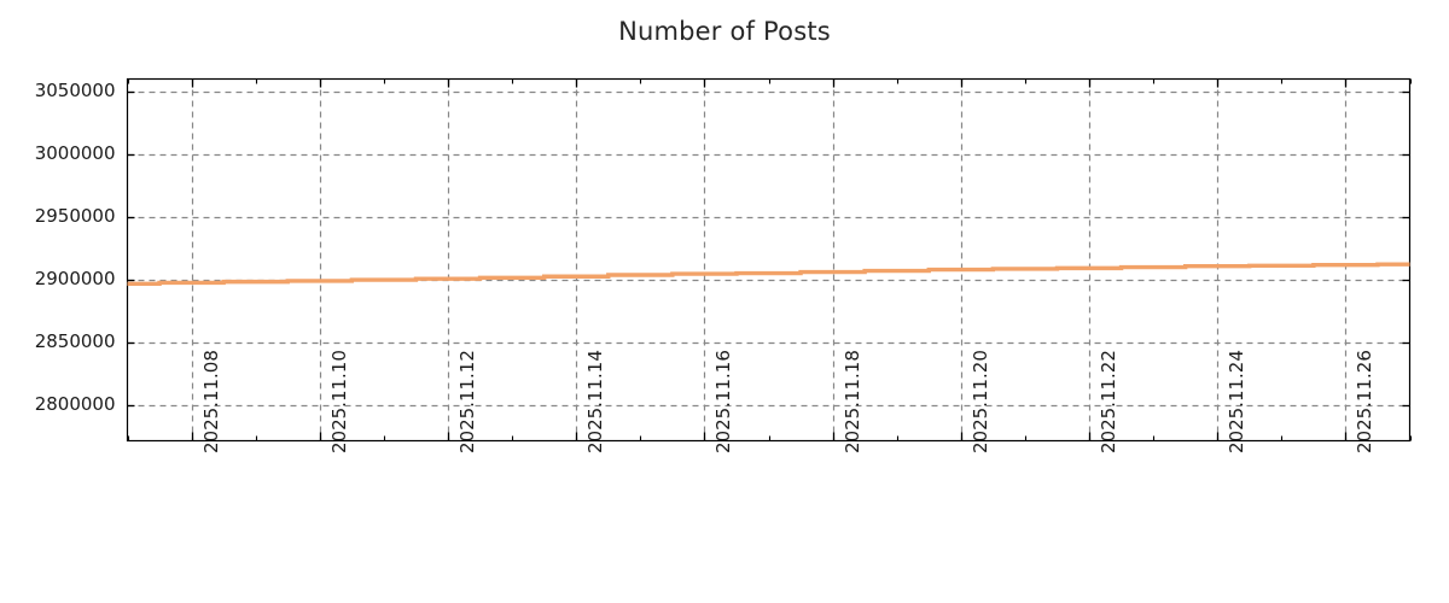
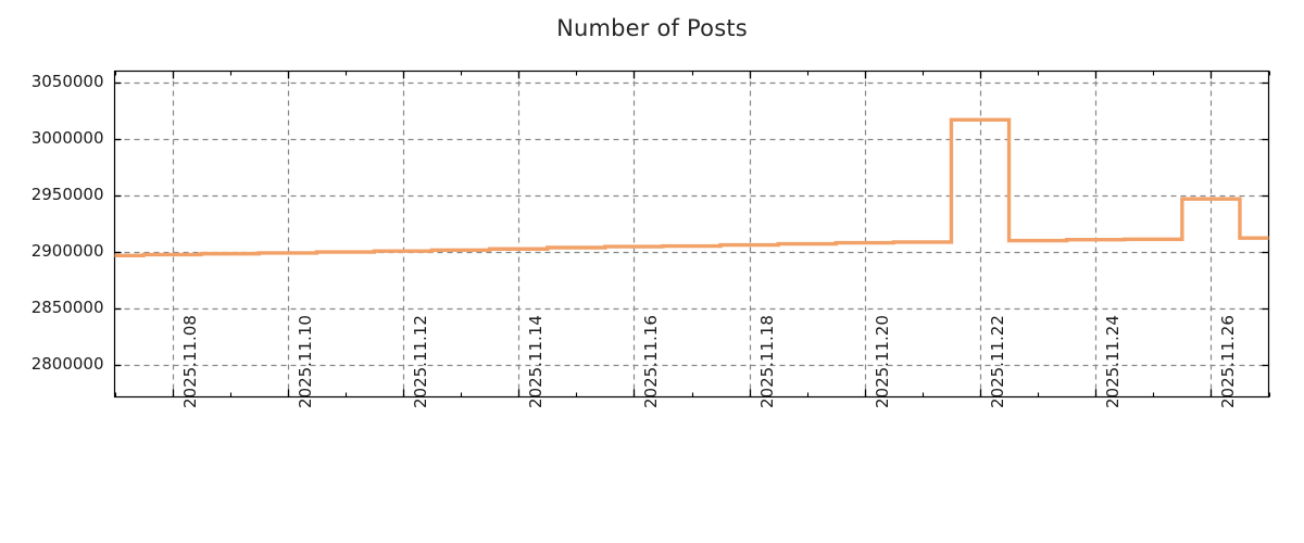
2025.11.22: 2909000 -> 3017000
2025.11.26: 2912000 -> 2947000
